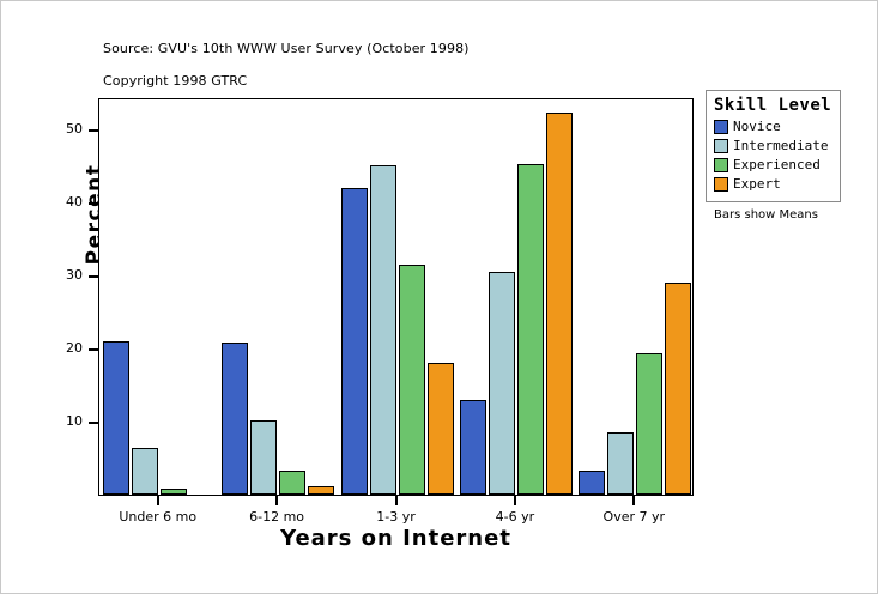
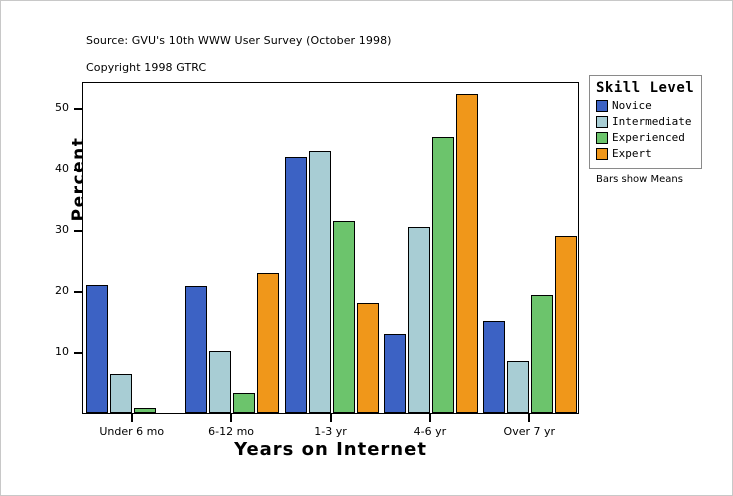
Expert/6-12 mo: 1 -> 23
Intermediate/1-3 yr: 45 -> 43
Novice/Over 7 yr: 3 -> 15
